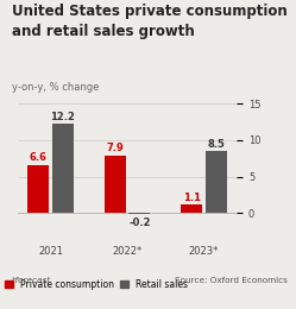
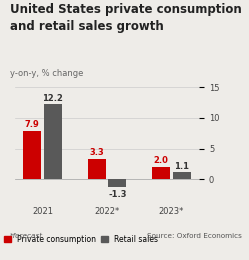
Private consumption/2021: 6.6 -> 7.9
Private consumption/2022*: 7.9 -> 3.3
Retail sales/2022*: -0.2 -> -1.3
Private consumption/2023*: 1.1 -> 2.0
Retail sales/2023*: 8.5 -> 1.1
